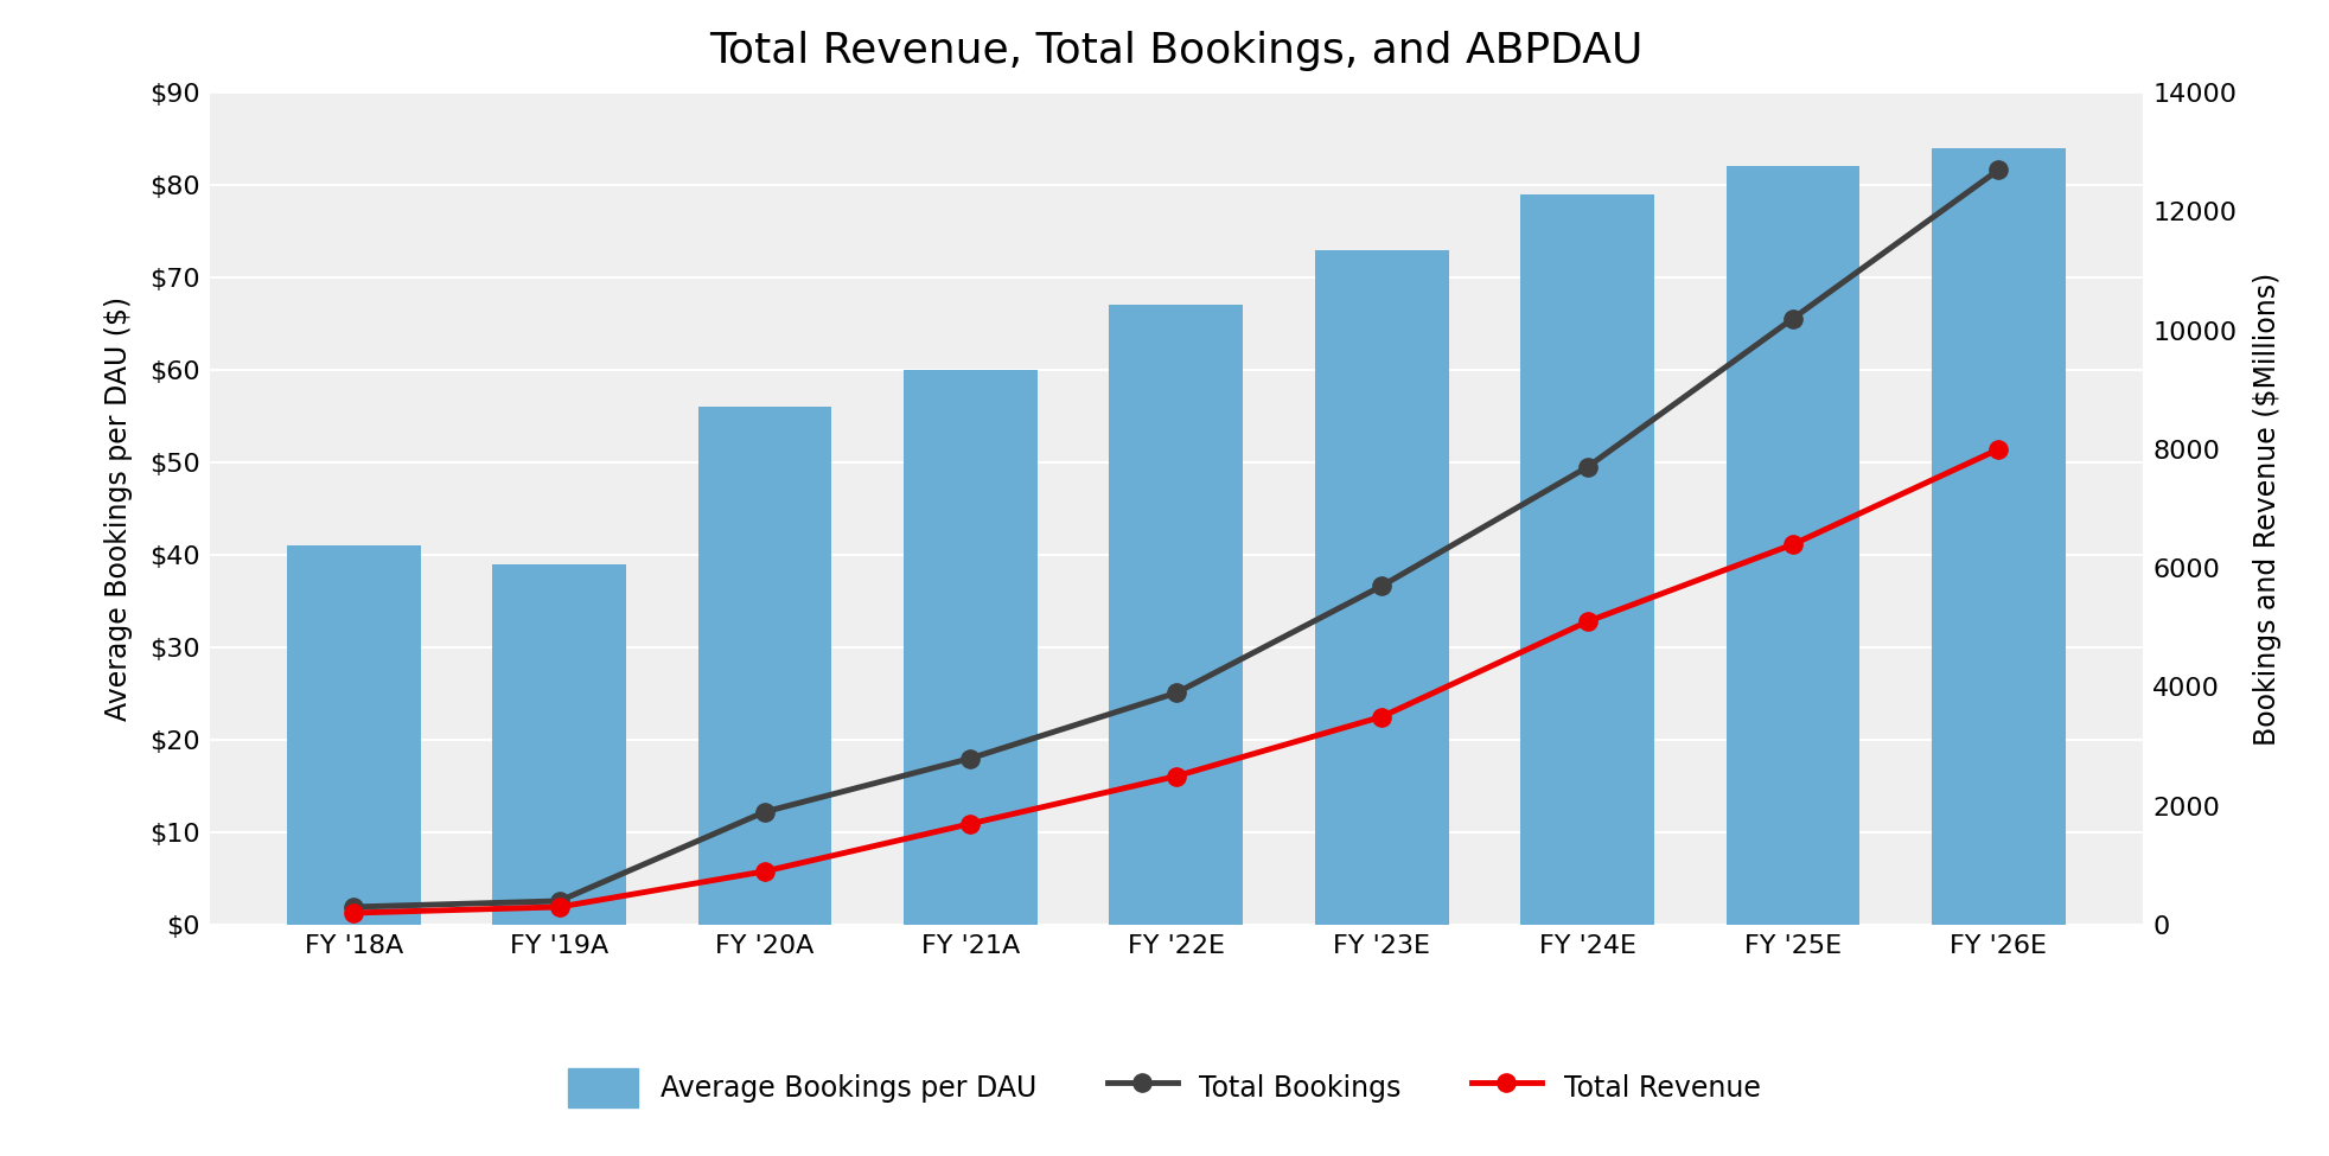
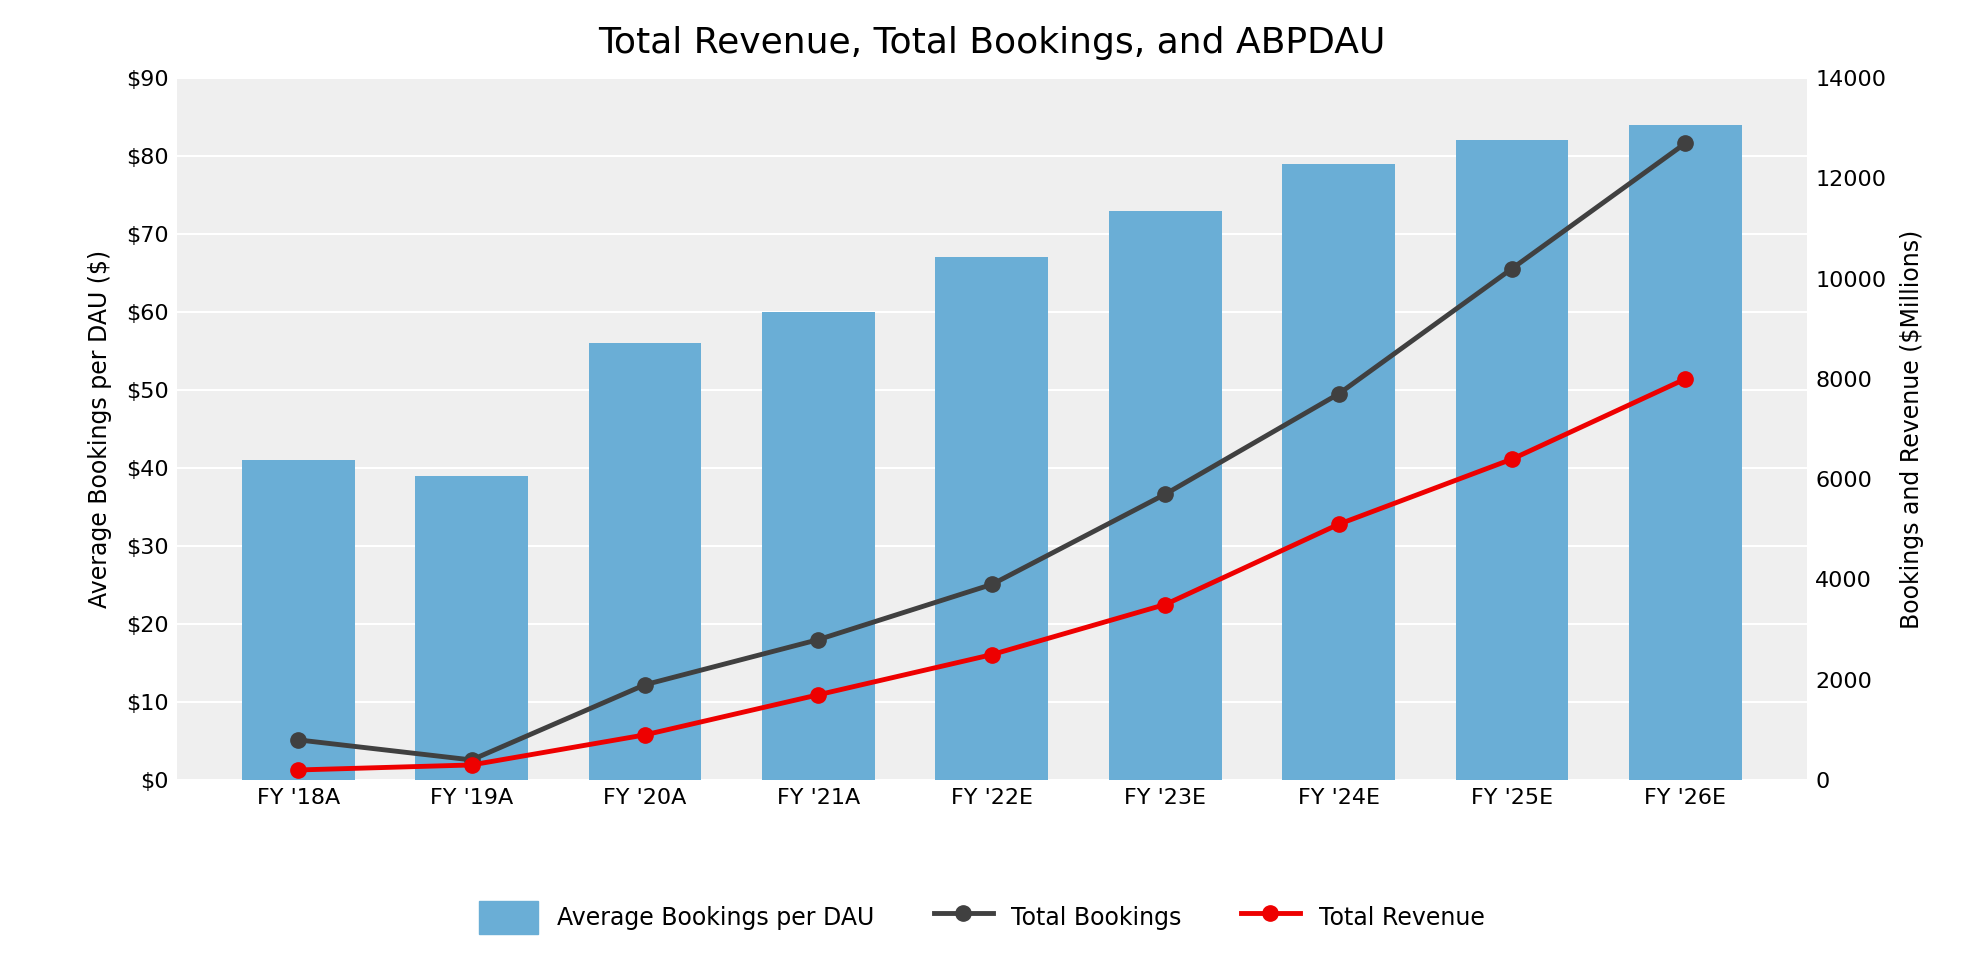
Total Bookings/FY '18A: 300 -> 800
